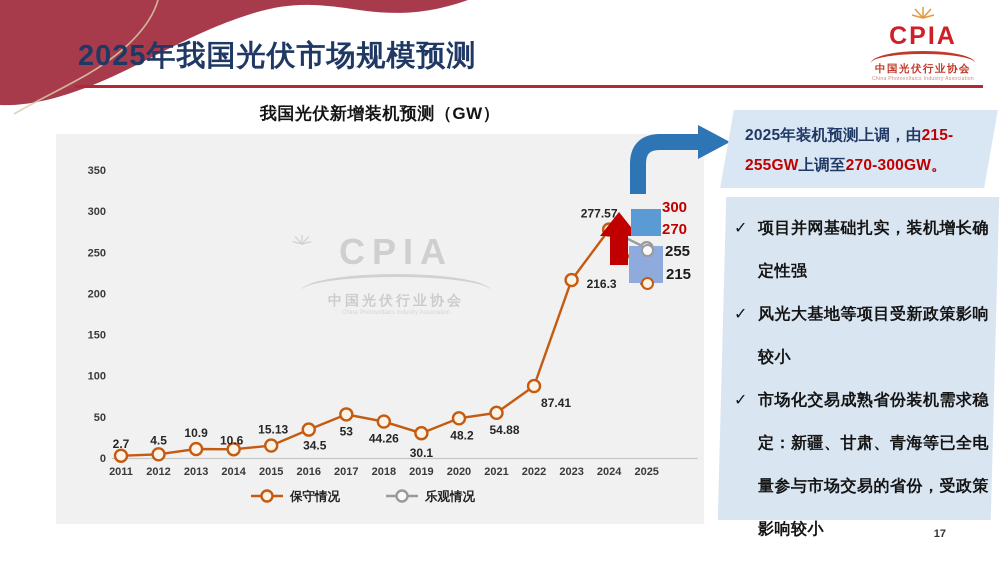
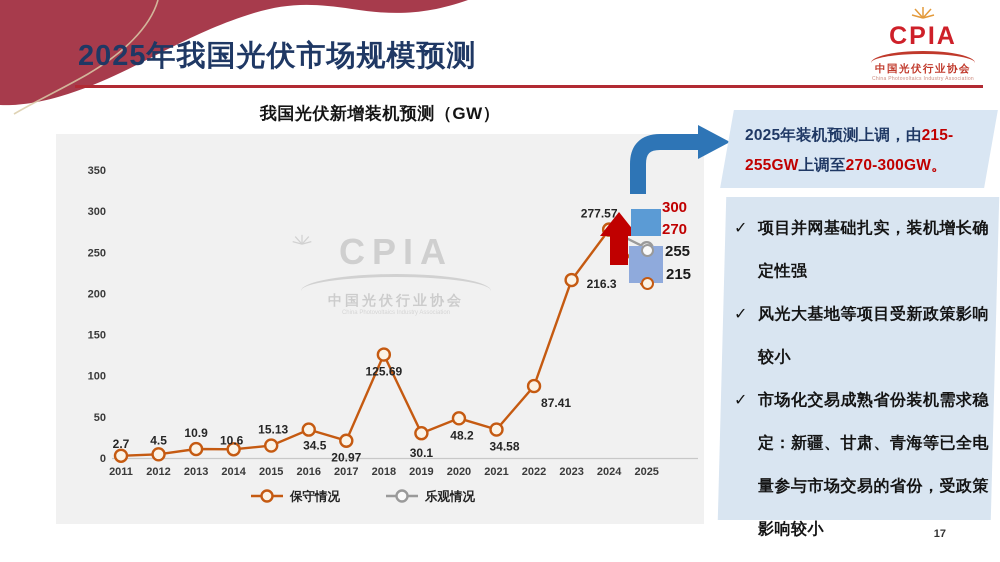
保守情况/2017: 53 -> 20.97
保守情况/2018: 44.26 -> 125.69
保守情况/2021: 54.88 -> 34.58
